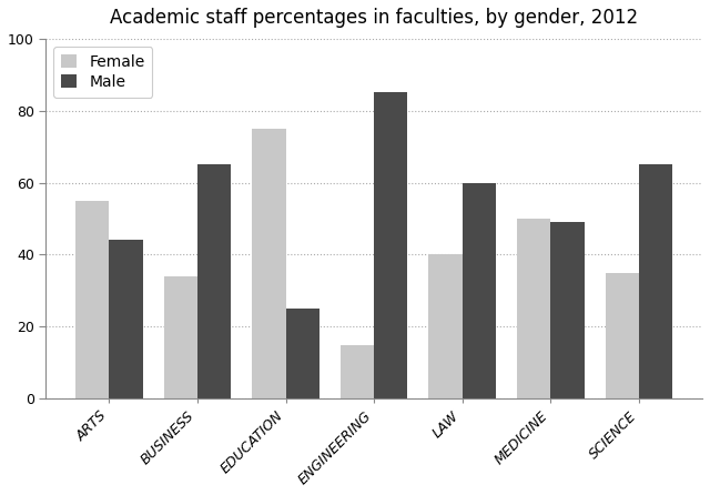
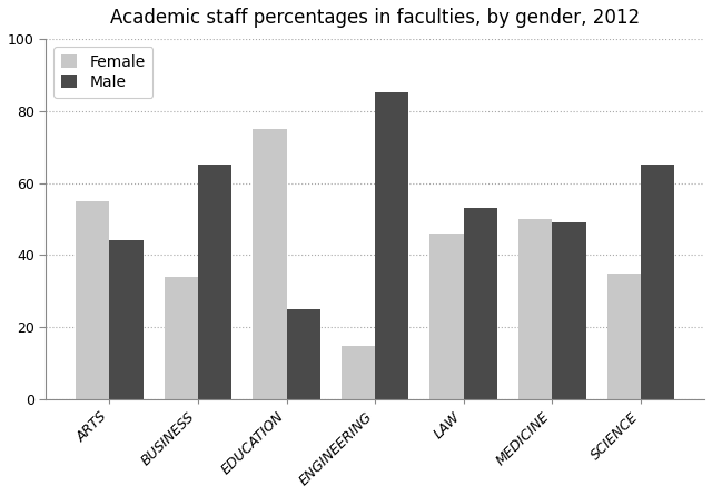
Female/LAW: 40 -> 46
Male/LAW: 60 -> 53
